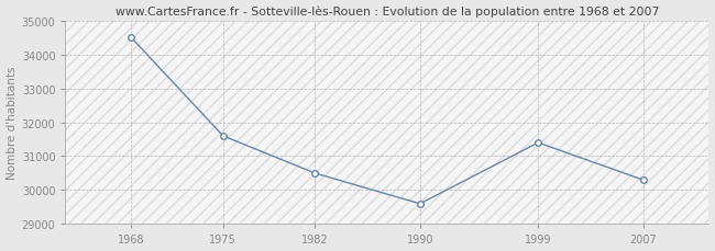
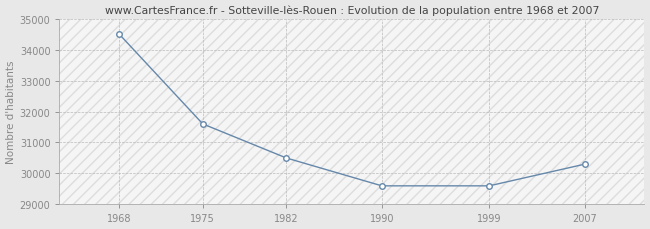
1999: 31400 -> 29600
